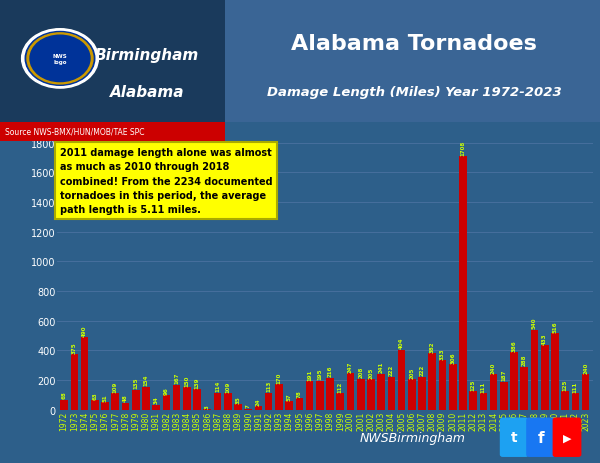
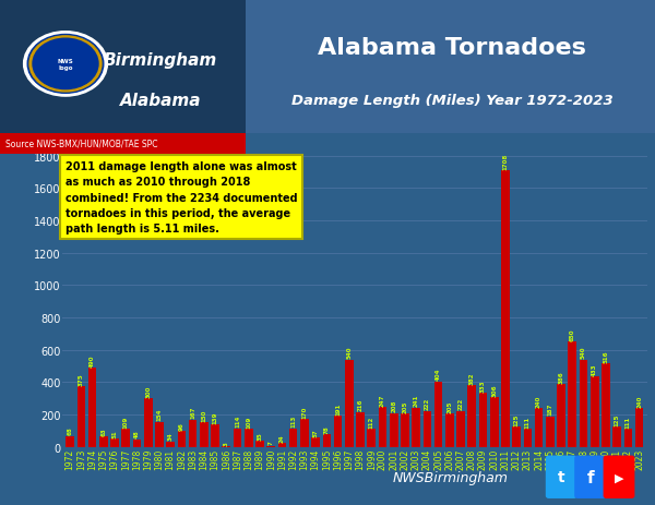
1979: 140 -> 300
1997: 200 -> 540
2017: 290 -> 650
